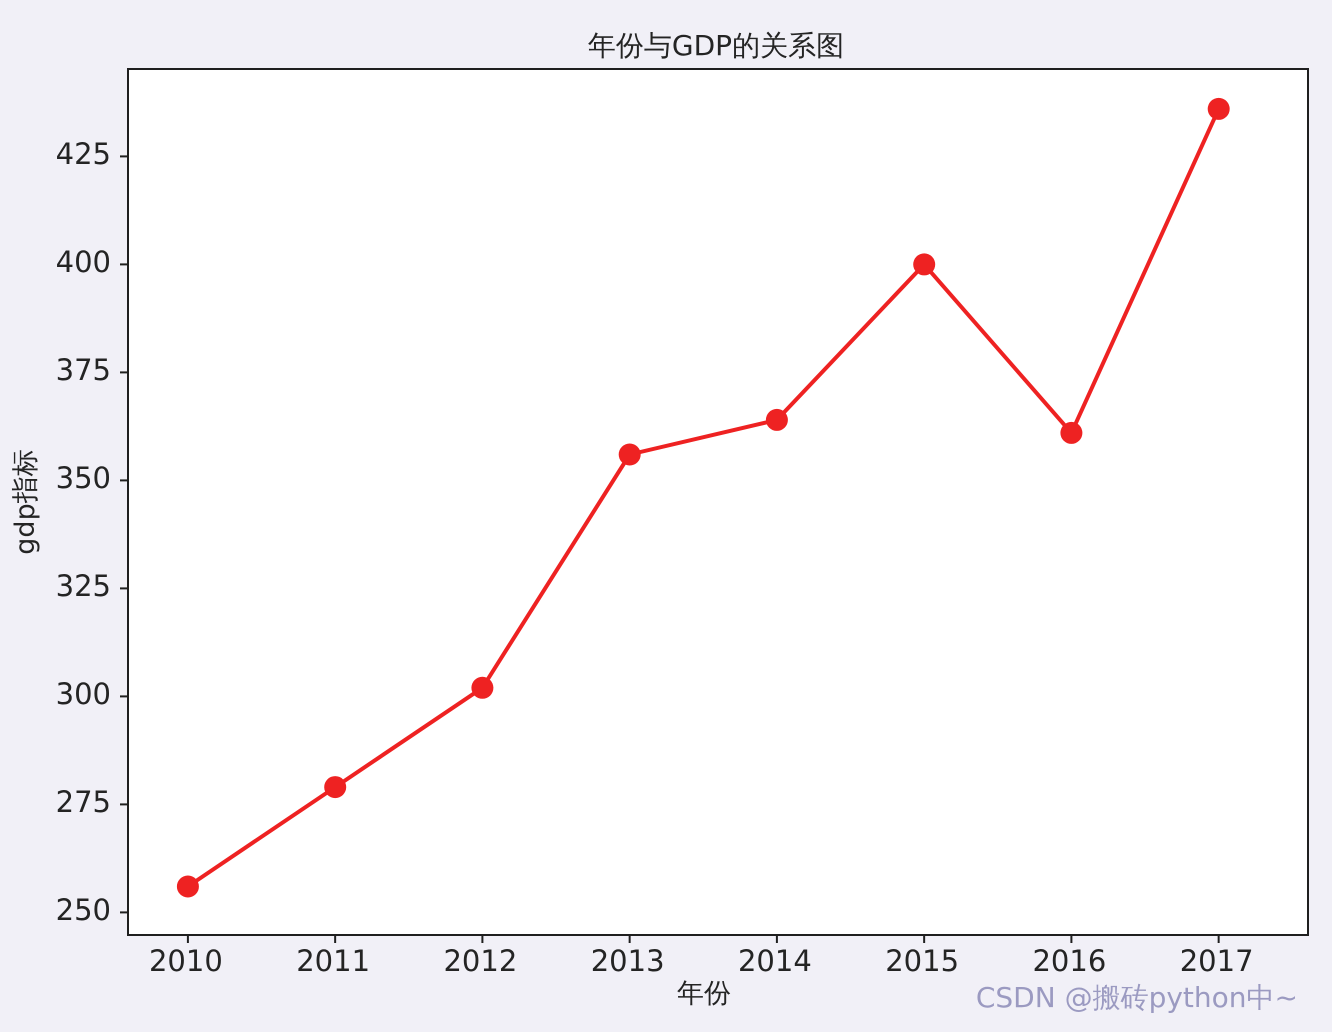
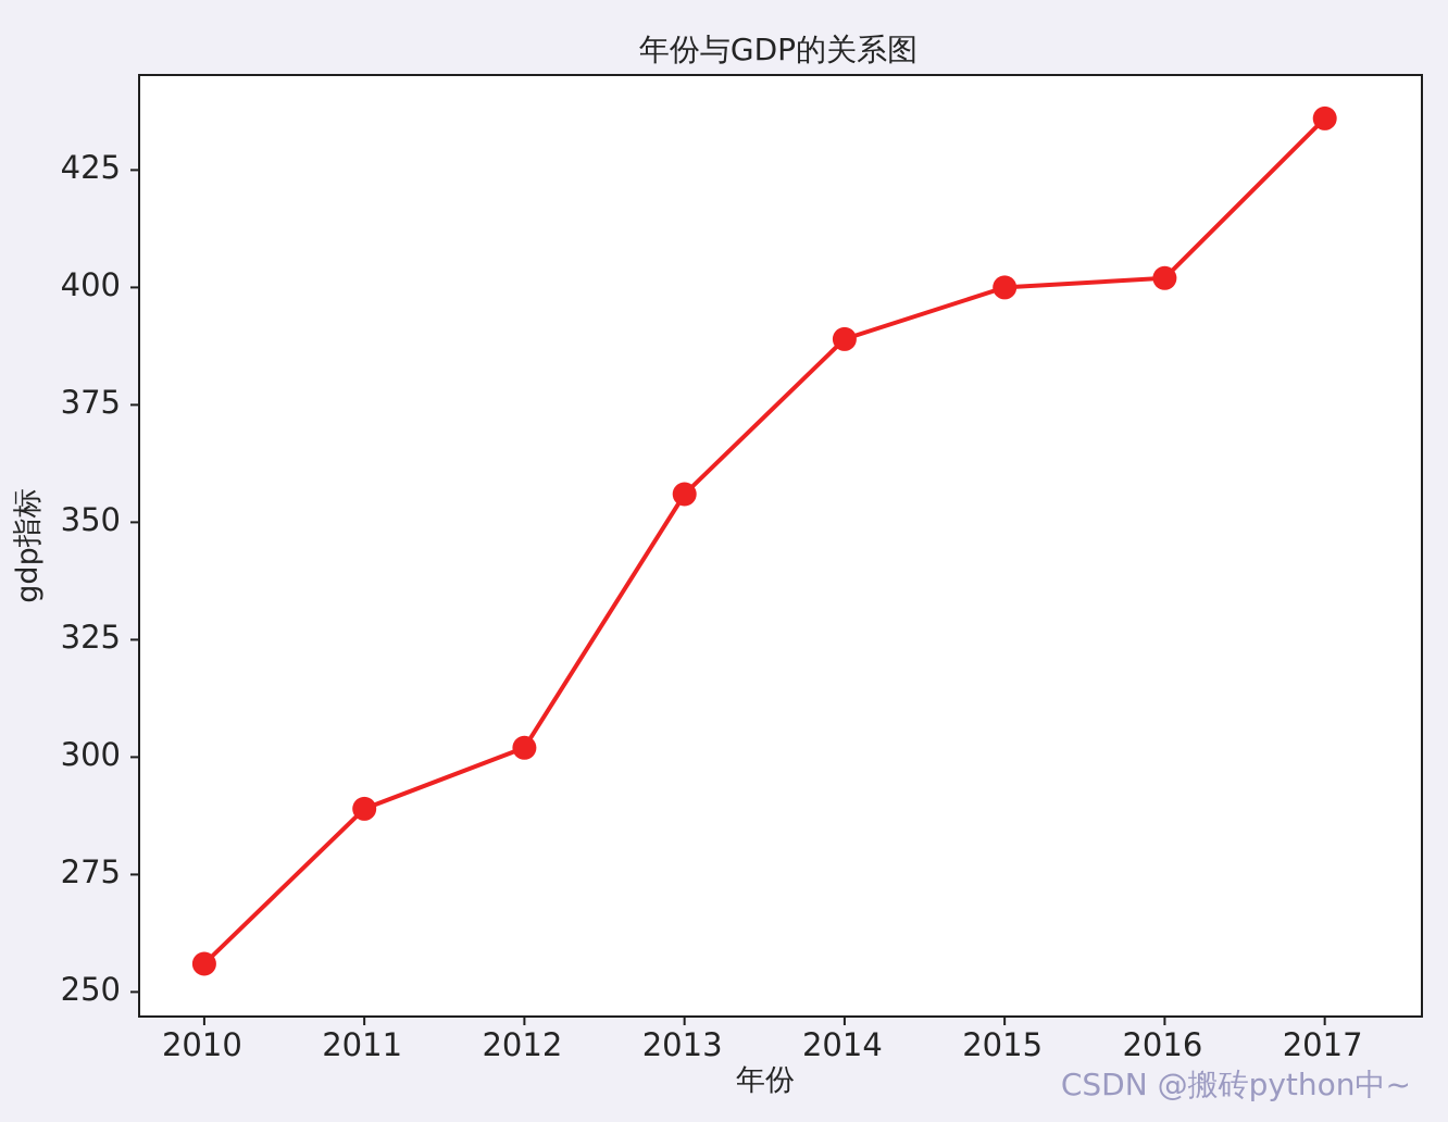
2011: 279 -> 289
2014: 364 -> 389
2016: 361 -> 402
